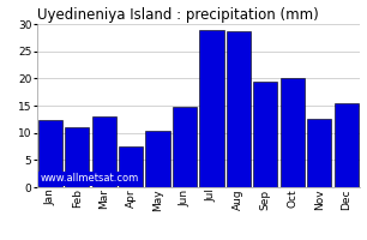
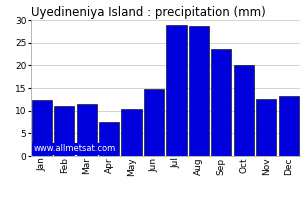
Mar: 13.0 -> 11.5
Sep: 19.5 -> 23.5
Dec: 15.5 -> 13.2
